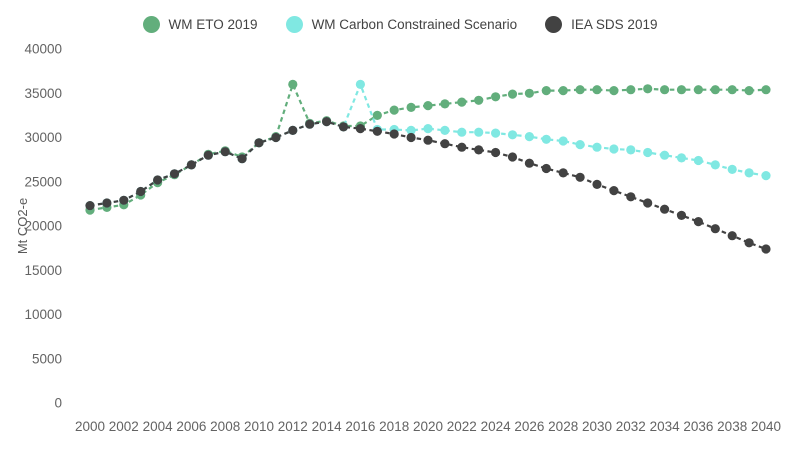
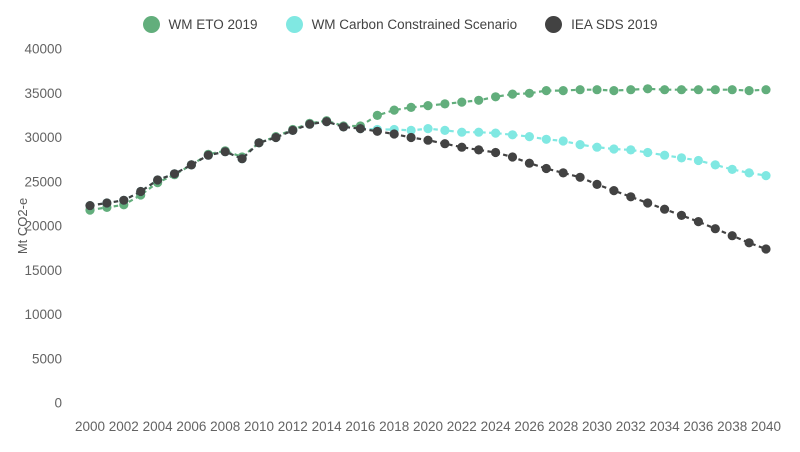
WM ETO 2019/2012: 36000 -> 31000
WM Carbon Constrained Scenario/2016: 36000 -> 31000
